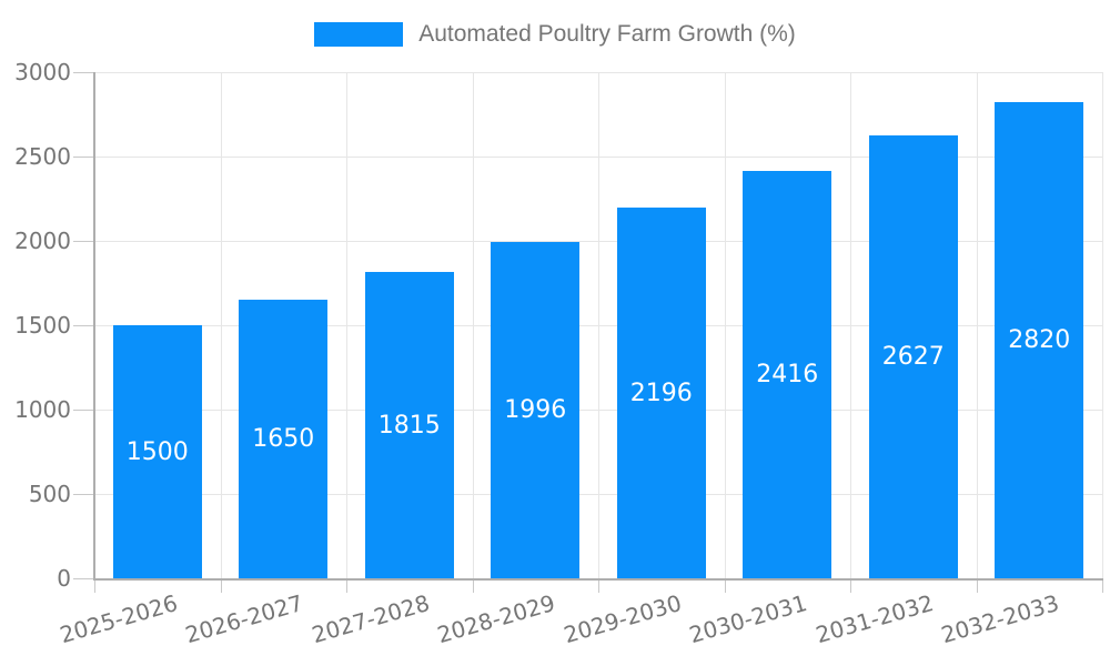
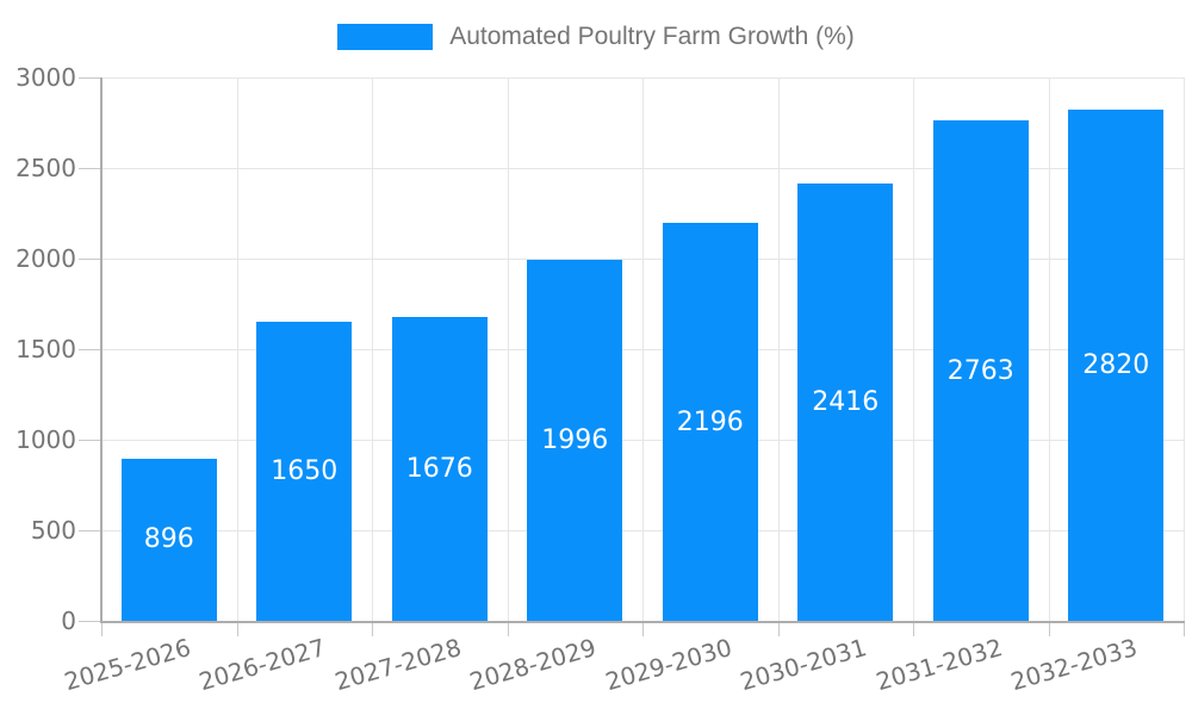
2025-2026: 1500 -> 896
2027-2028: 1815 -> 1676
2031-2032: 2627 -> 2763
